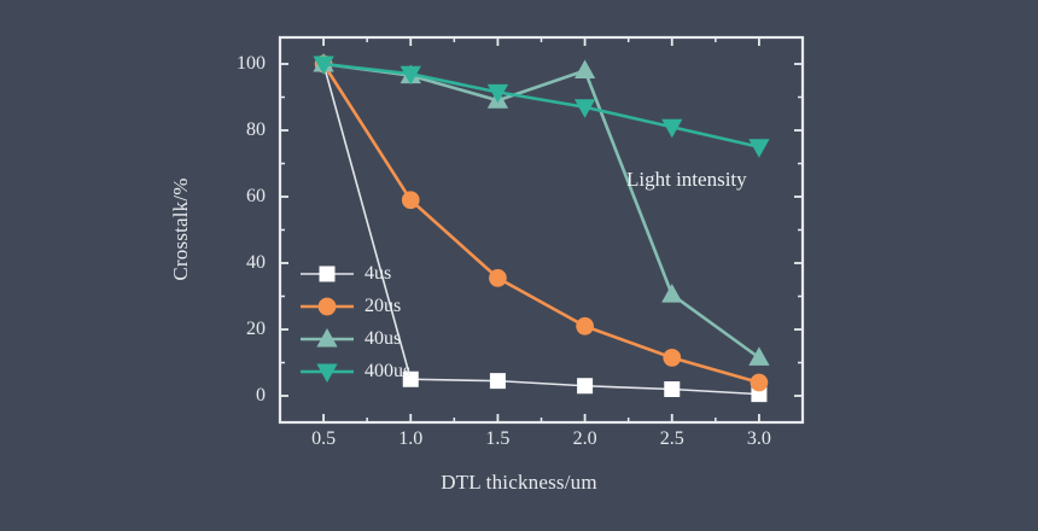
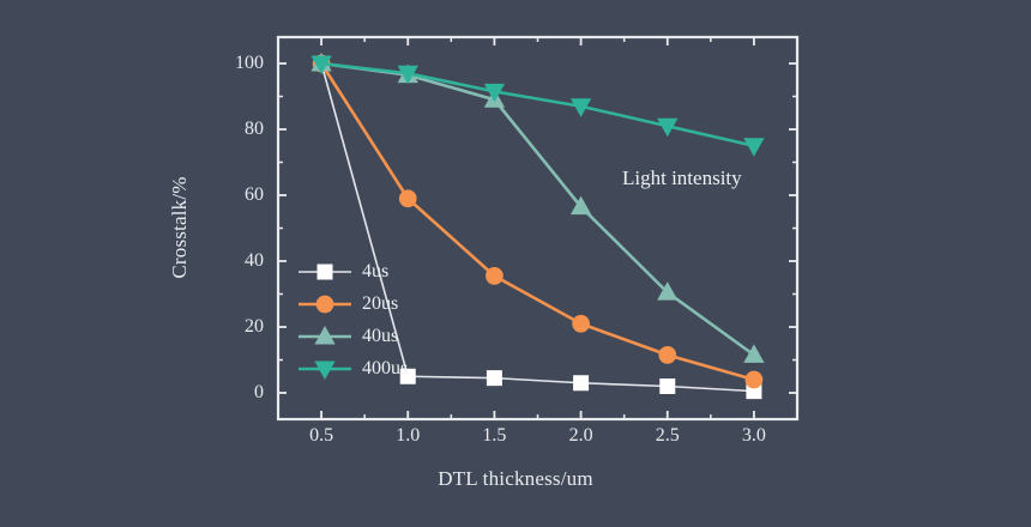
40us/2.0: 98 -> 56
